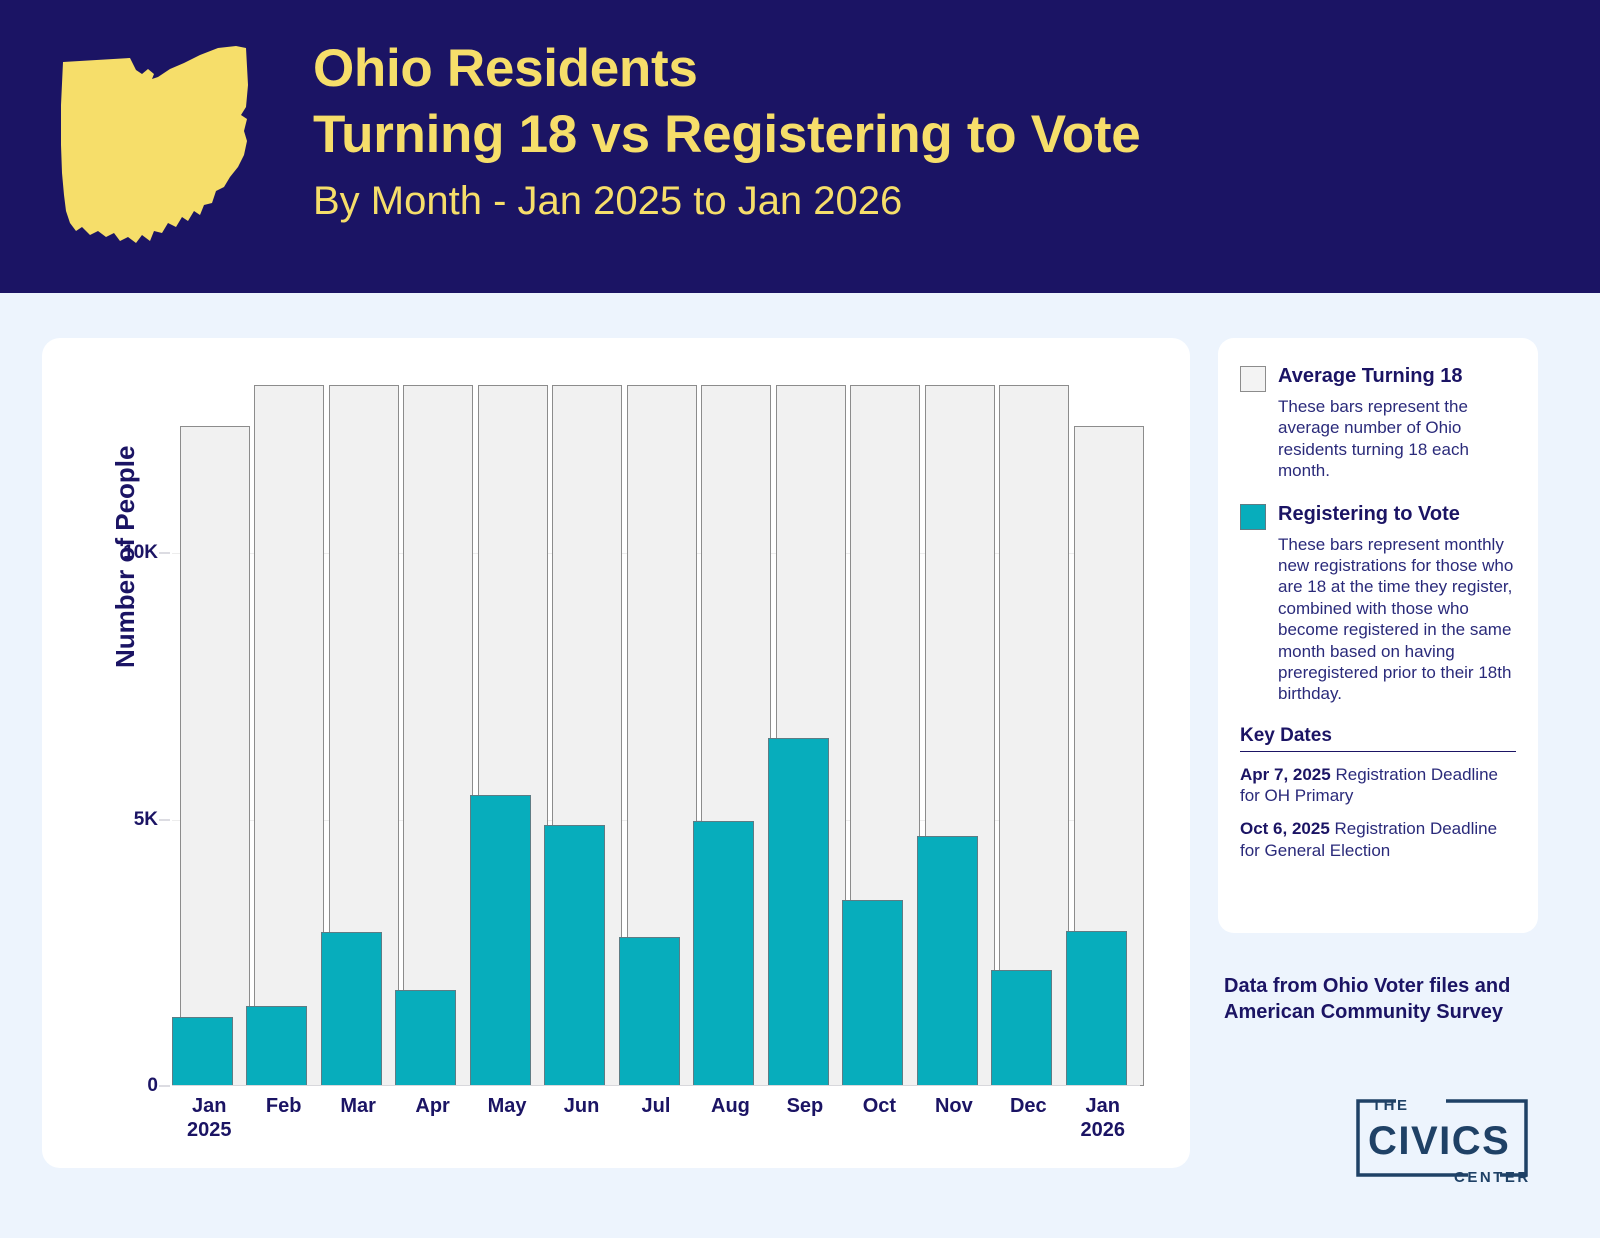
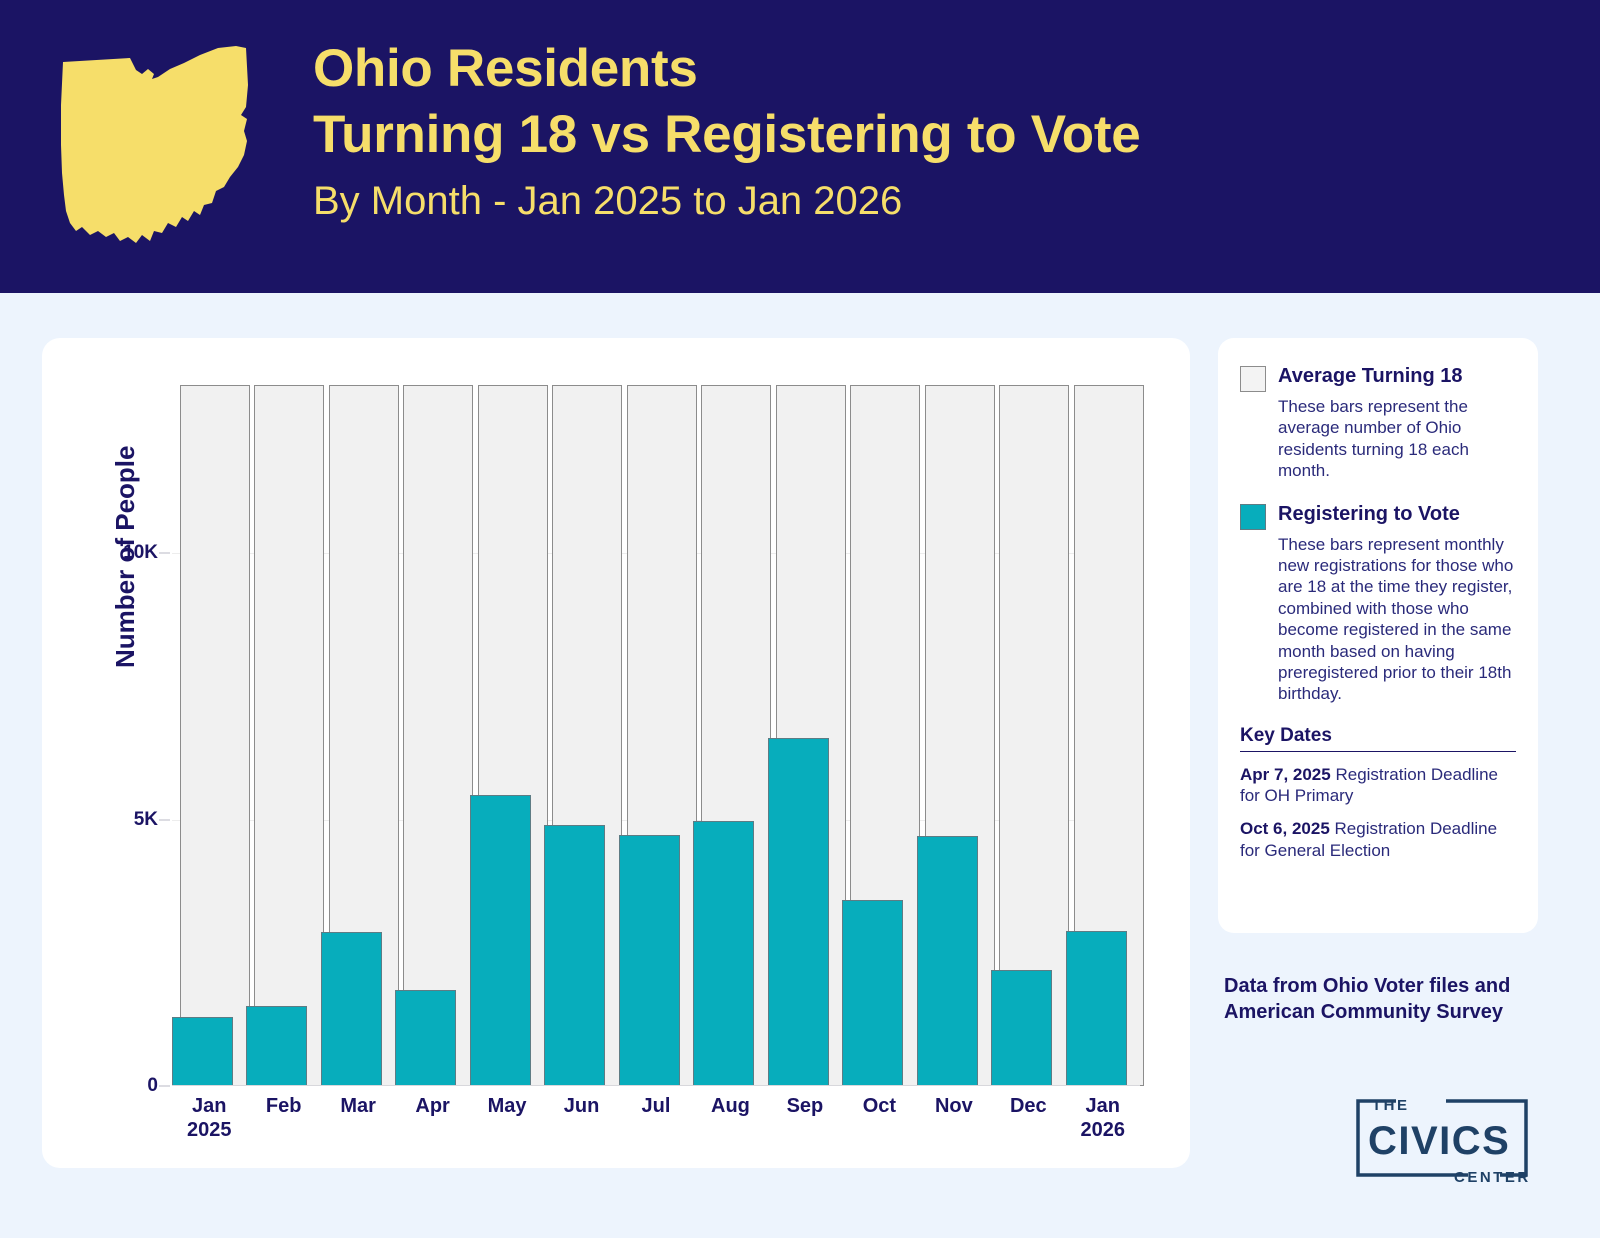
Average Turning 18/Jan 2025: 12.4K -> 13.2K
Registering to Vote/Jul: 2.8K -> 4.7K
Average Turning 18/Jan 2026: 12.4K -> 13.2K
